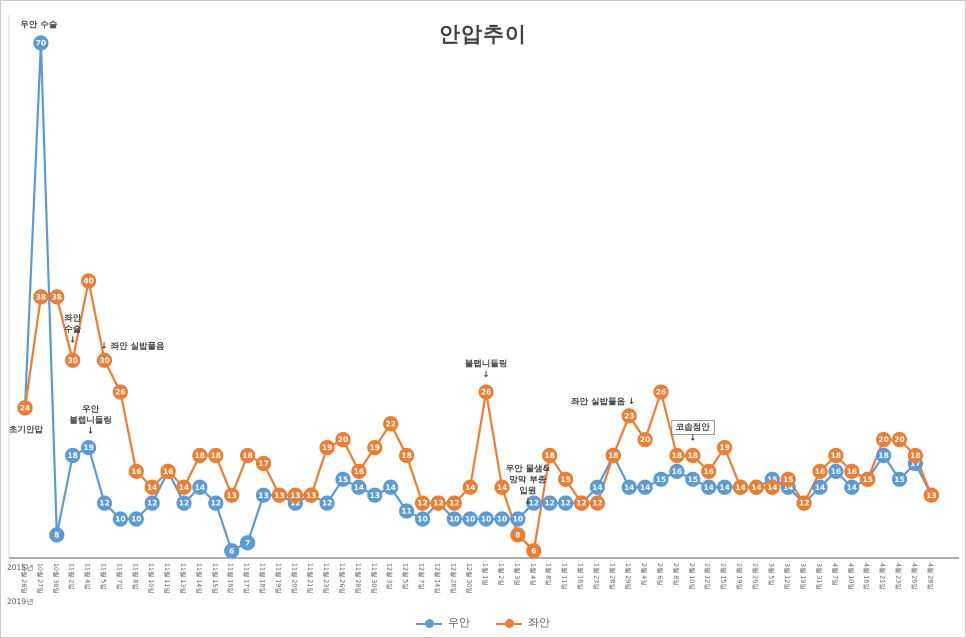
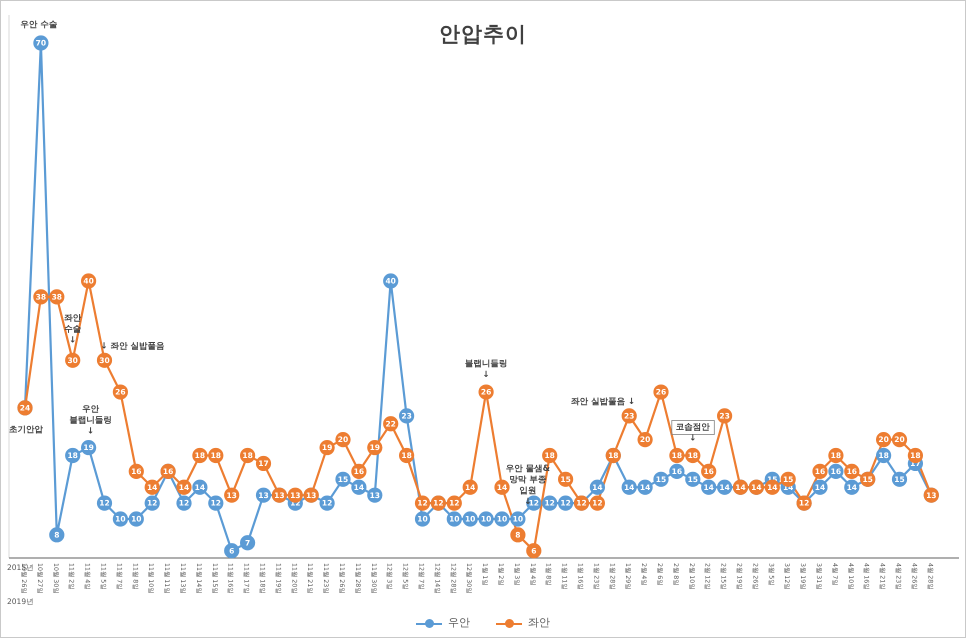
우안/12월 3일: 14 -> 40
우안/12월 5일: 11 -> 23
좌안/2월 15일: 19 -> 23
